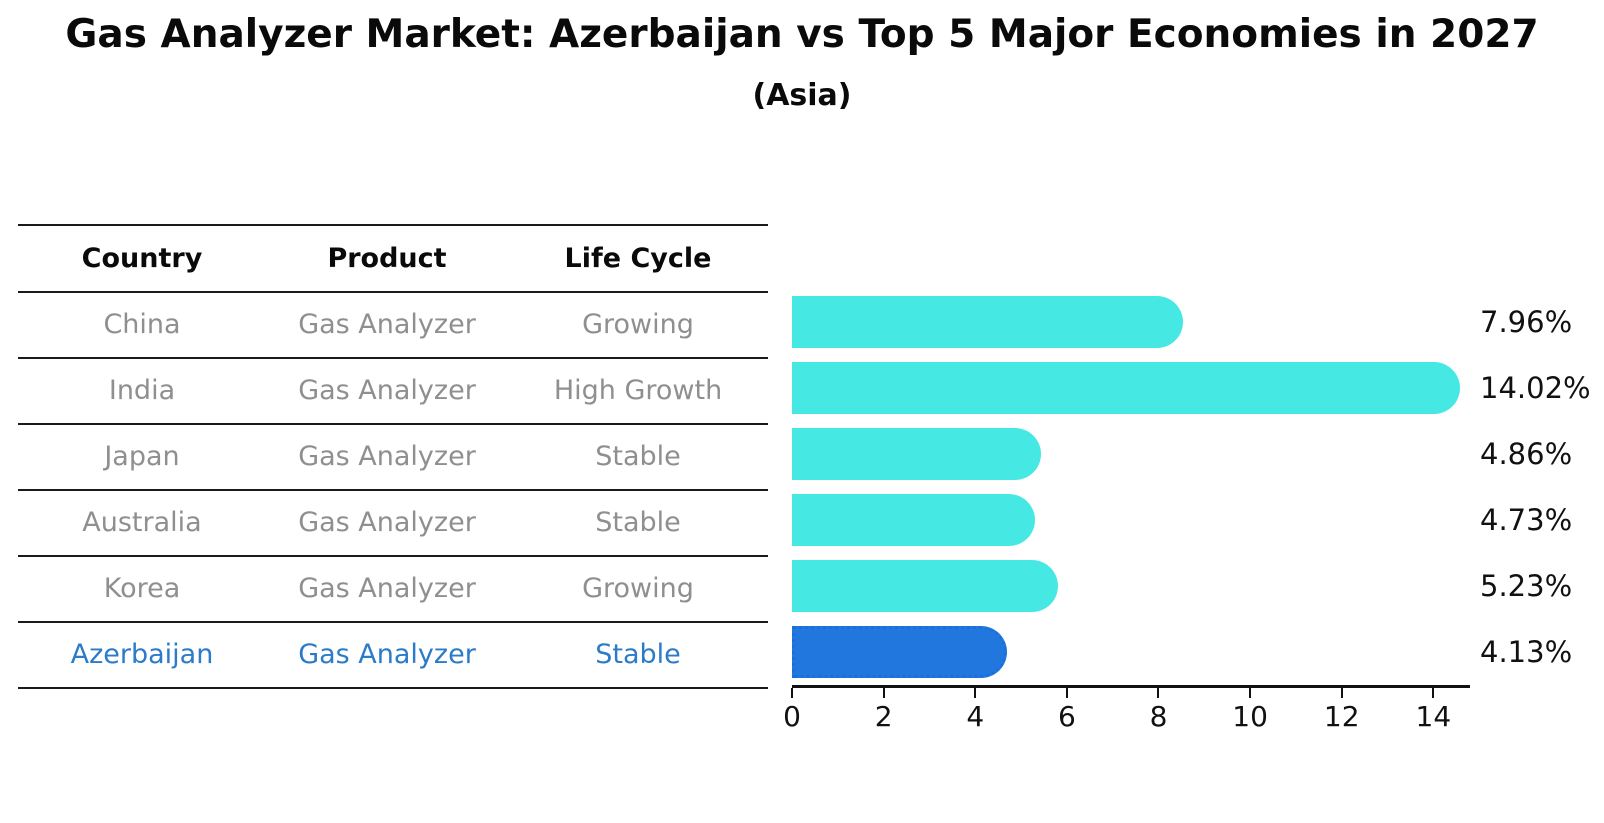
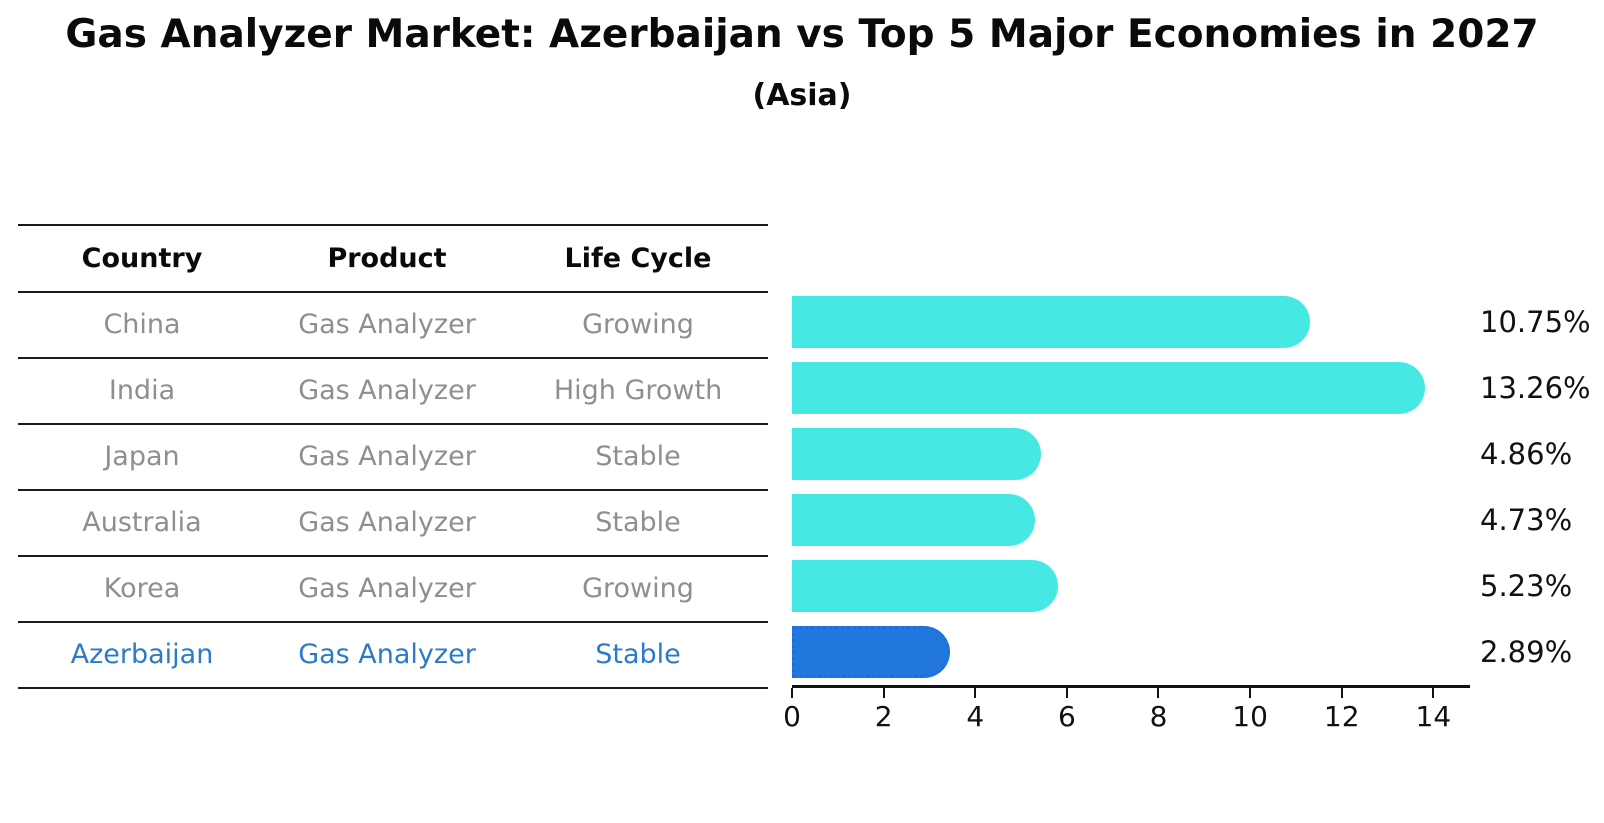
China: 7.96% -> 10.75%
India: 14.02% -> 13.26%
Azerbaijan: 4.13% -> 2.89%
